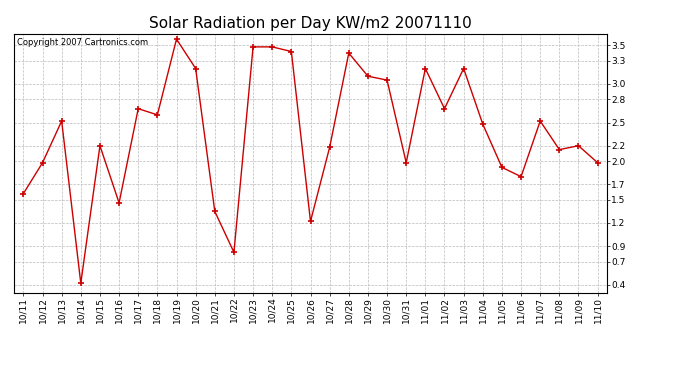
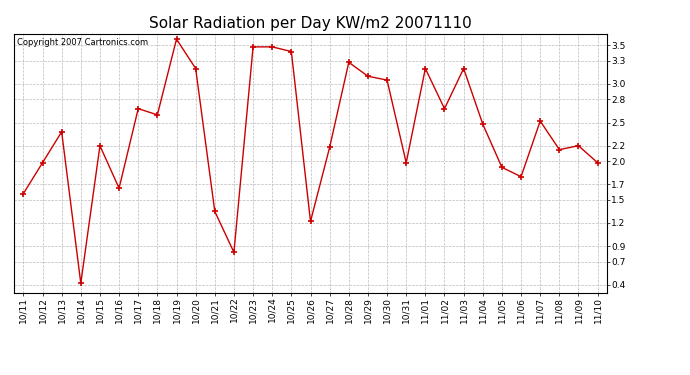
10/13: 2.52 -> 2.38
10/16: 1.46 -> 1.65
10/28: 3.40 -> 3.28
